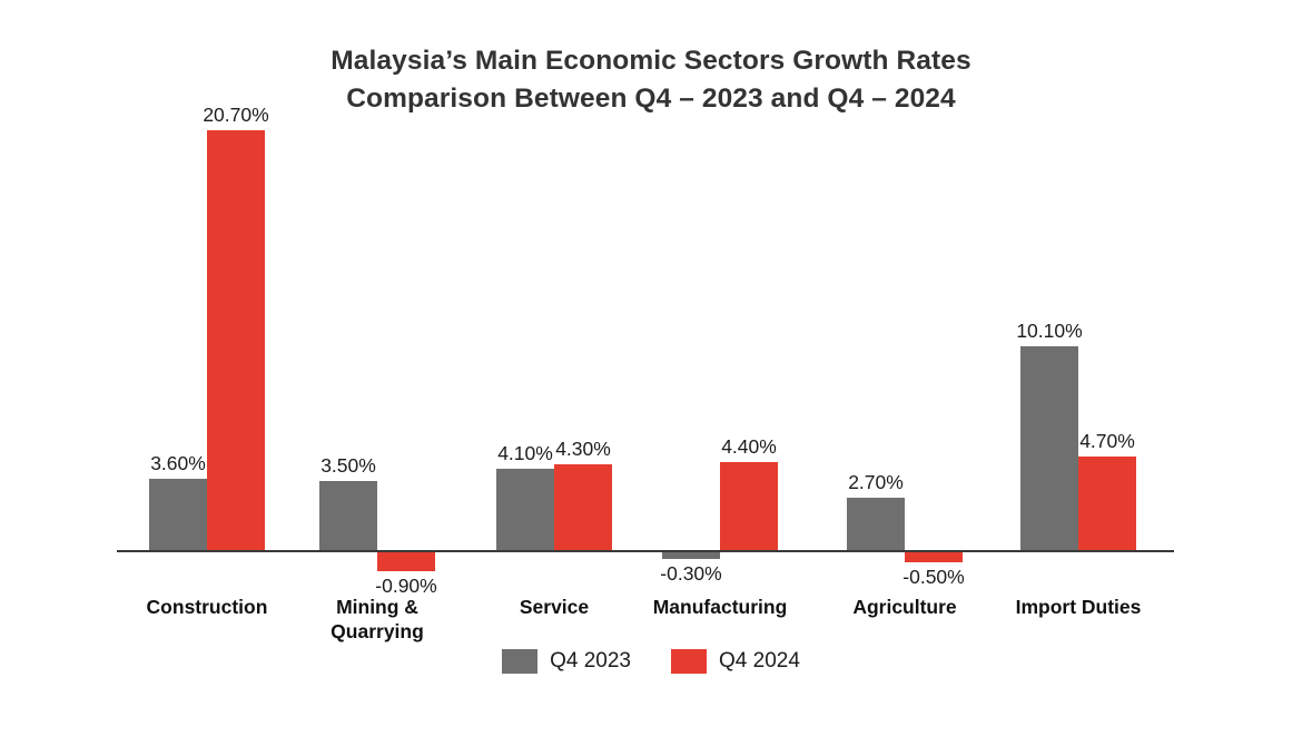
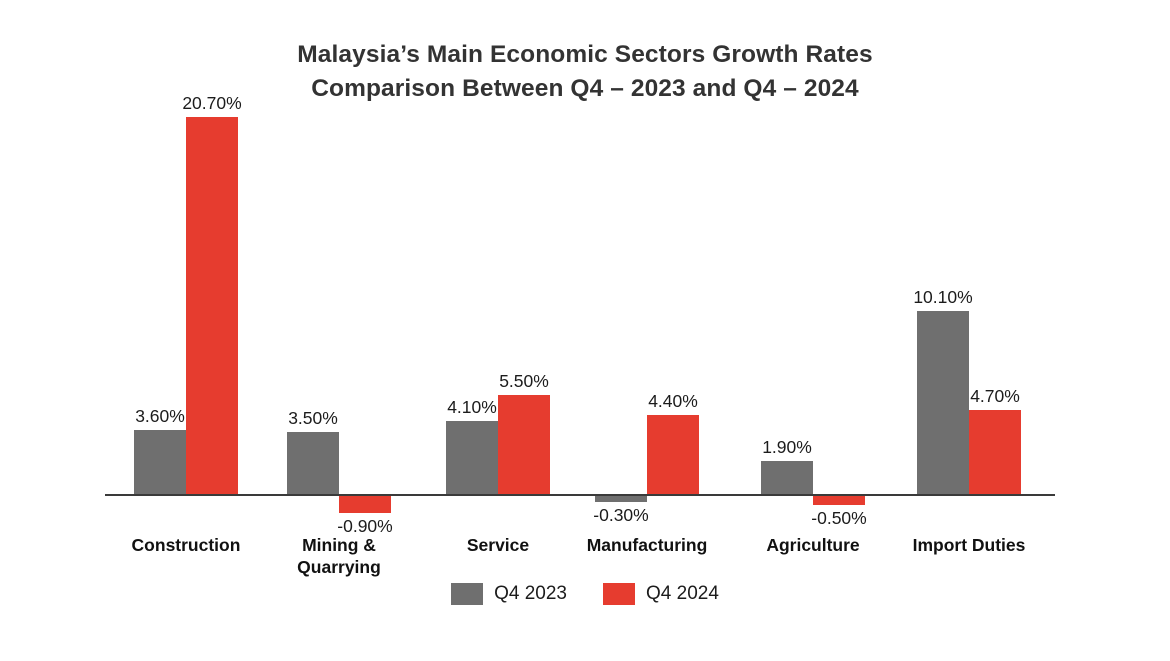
Q4 2024/Service: 4.30% -> 5.50%
Q4 2023/Agriculture: 2.70% -> 1.90%
